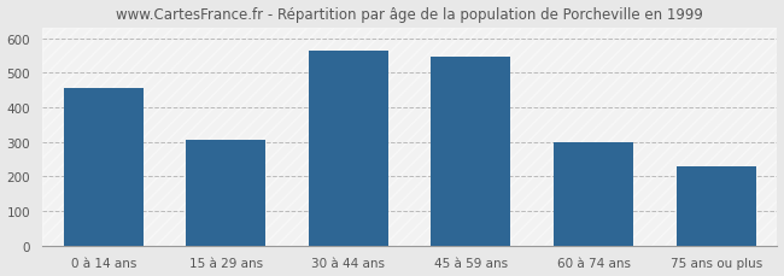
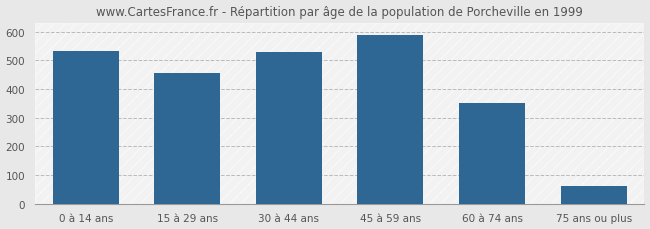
0 à 14 ans: 455 -> 533
15 à 29 ans: 305 -> 456
30 à 44 ans: 565 -> 529
45 à 59 ans: 545 -> 588
60 à 74 ans: 300 -> 352
75 ans ou plus: 230 -> 63
